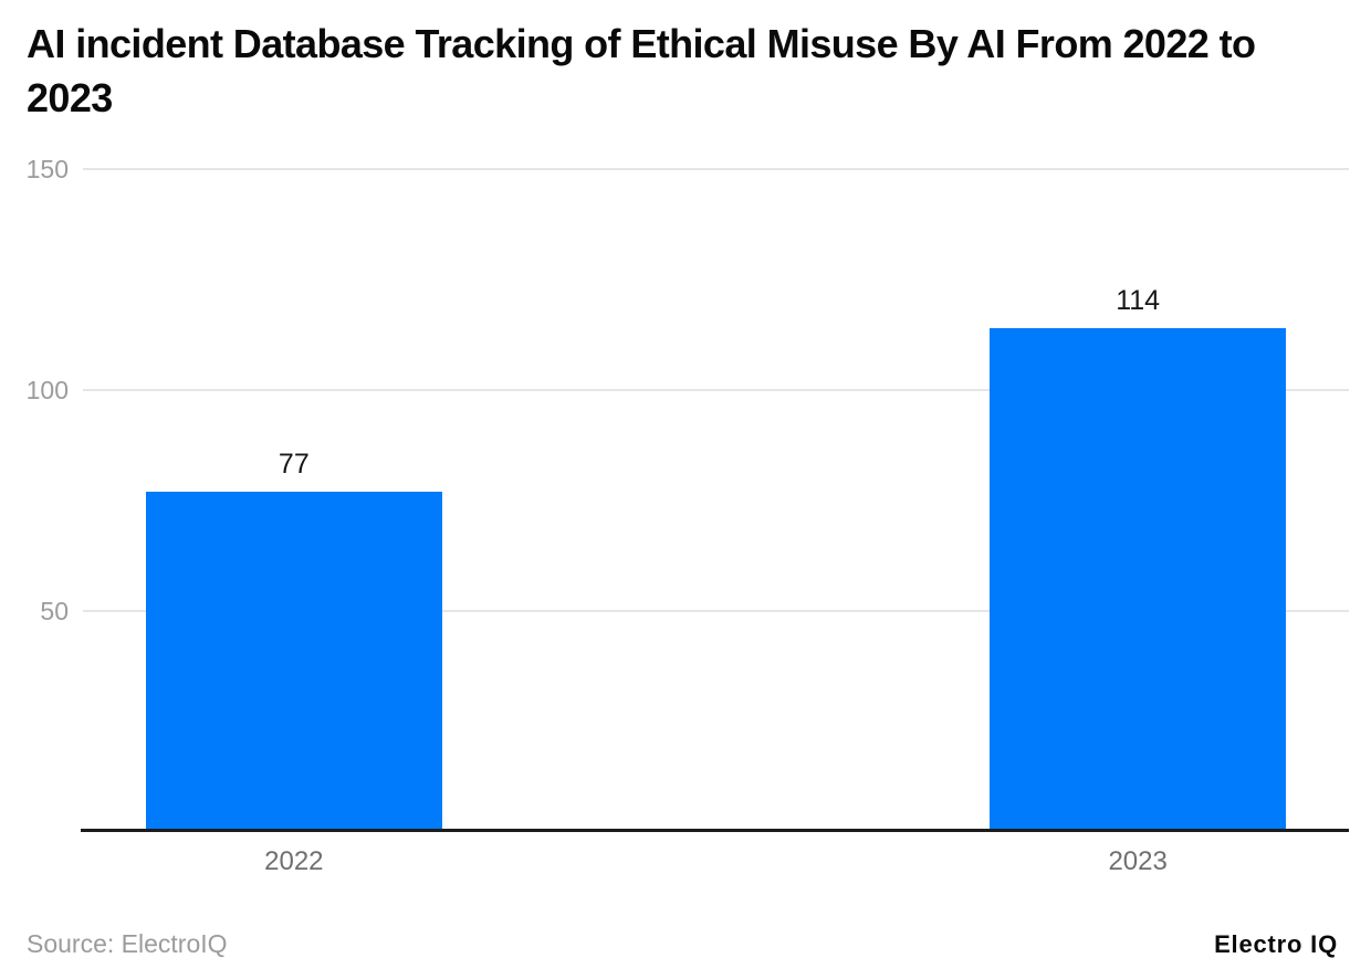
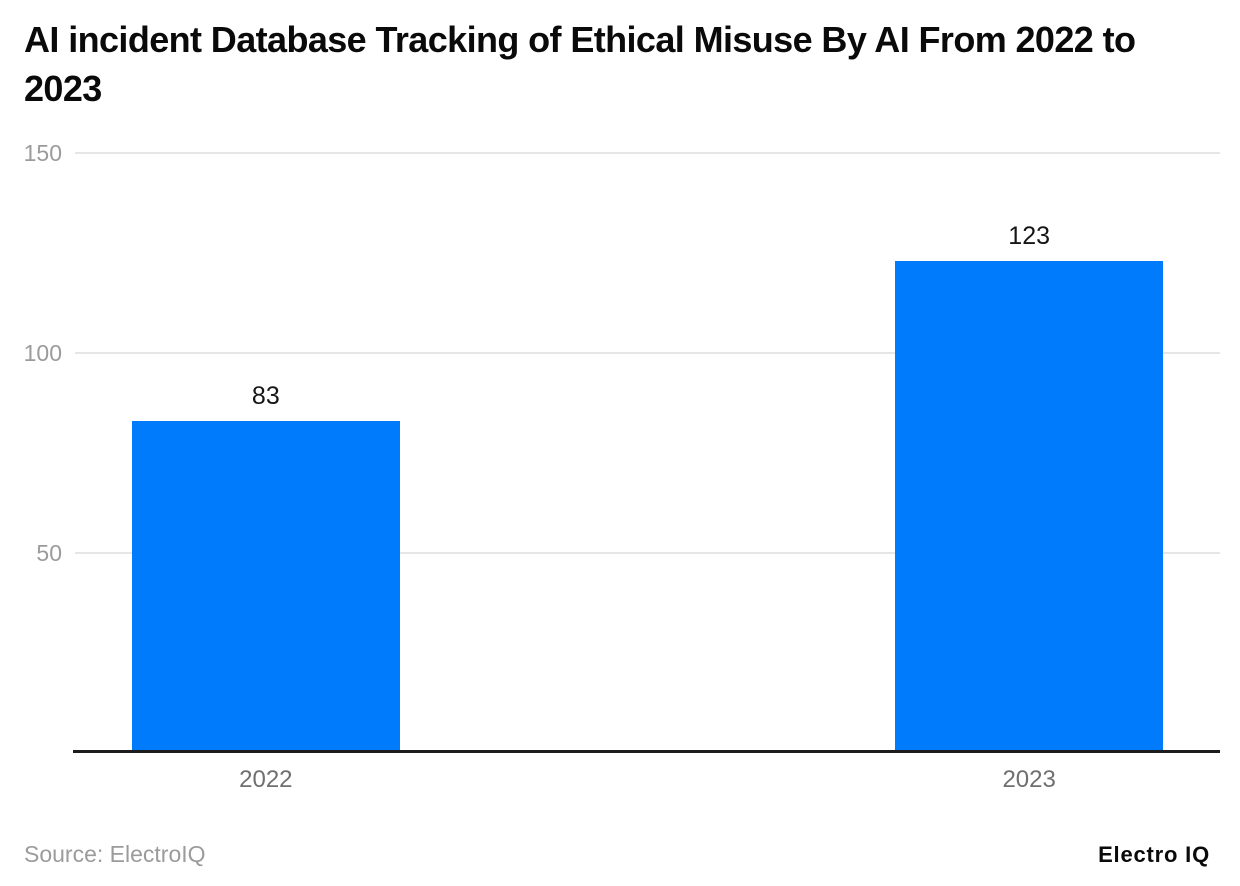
2022: 77 -> 83
2023: 114 -> 123
